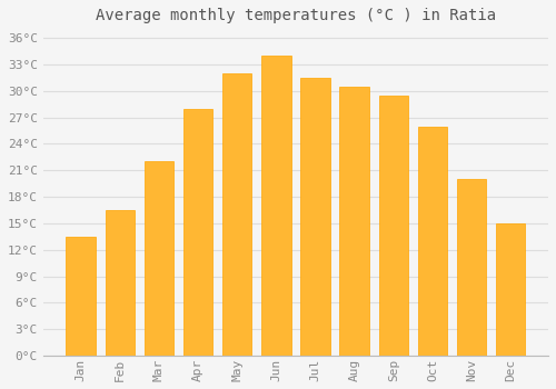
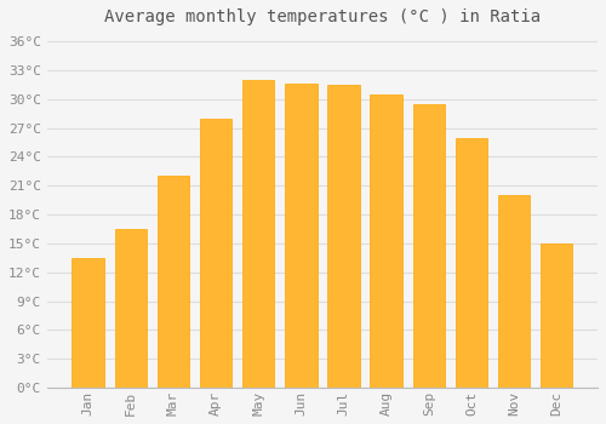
Jun: 34.0°C -> 31.6°C
